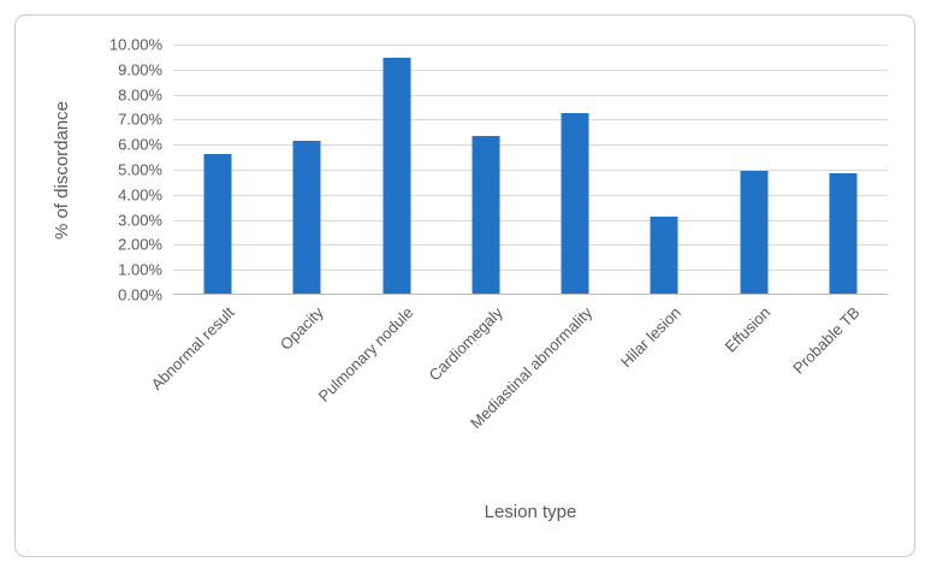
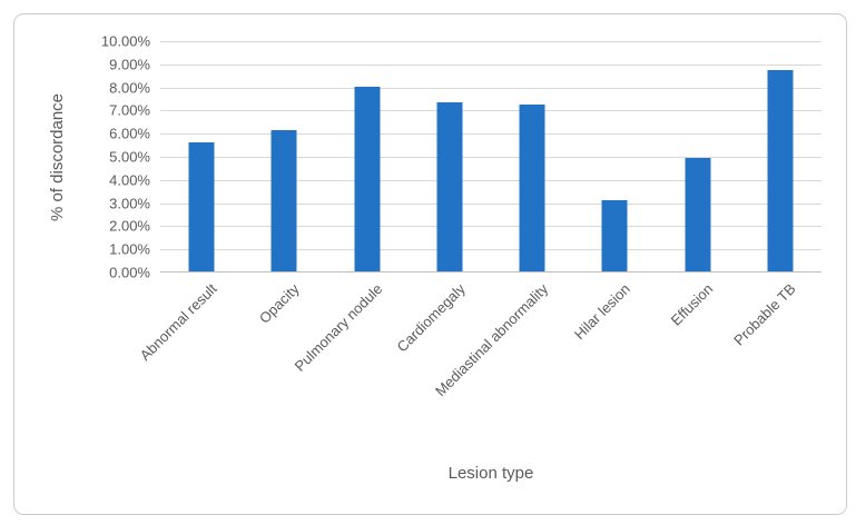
Pulmonary nodule: 9.4% -> 8.0%
Cardiomegaly: 6.3% -> 7.3%
Probable TB: 4.8% -> 8.7%
